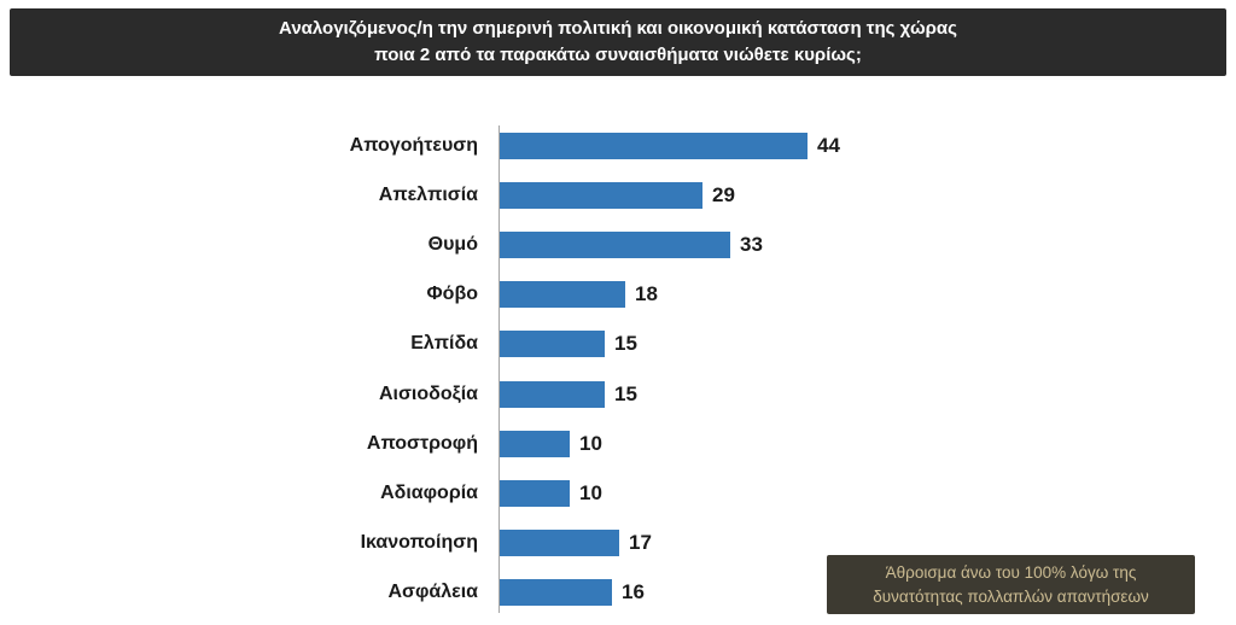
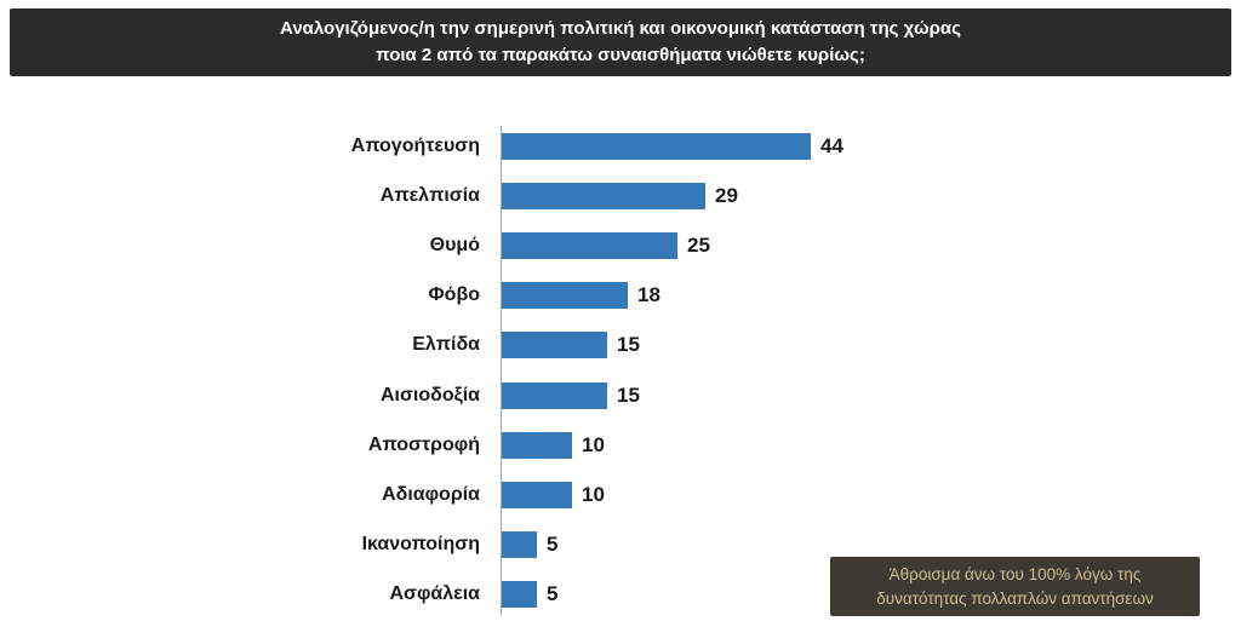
Θυμό: 33 -> 25
Ικανοποίηση: 17 -> 5
Ασφάλεια: 16 -> 5
